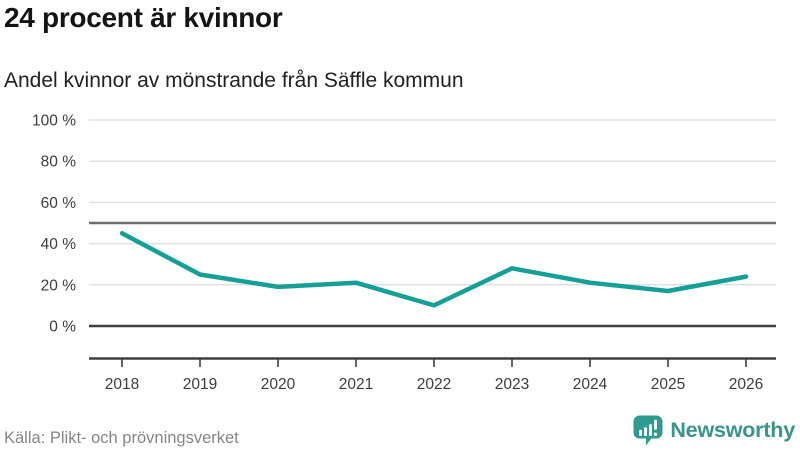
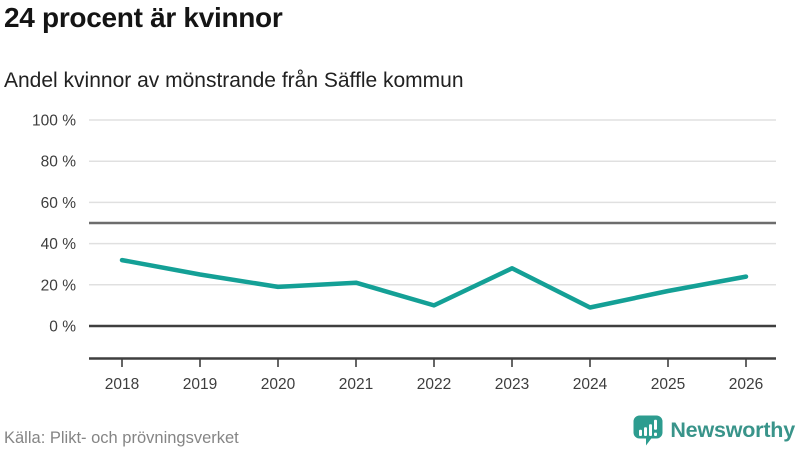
2018: 45% -> 32%
2024: 21% -> 9%
